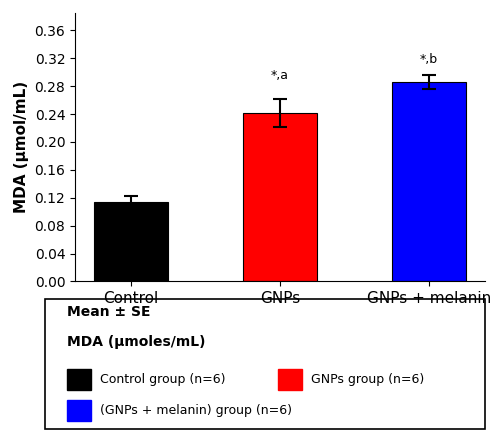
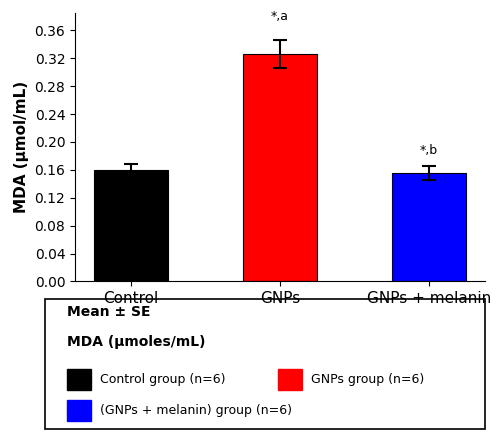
Control: 0.114 -> 0.160
GNPs: 0.242 -> 0.326
GNPs + melanin: 0.286 -> 0.155
